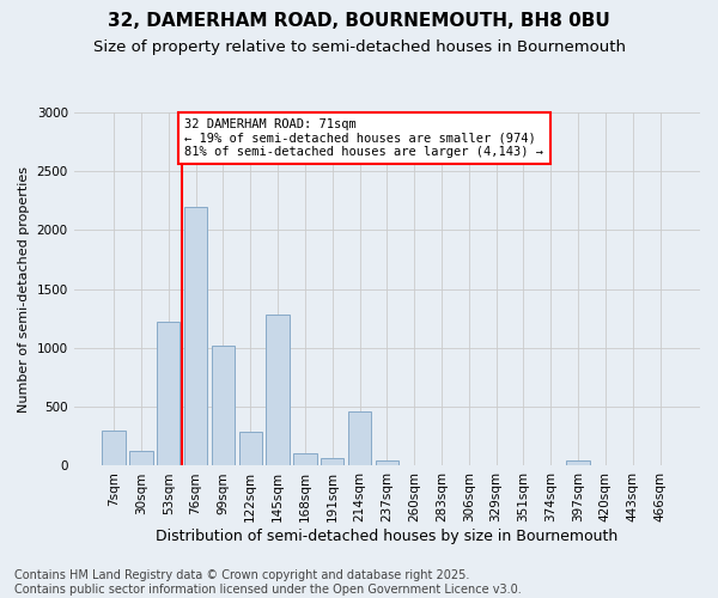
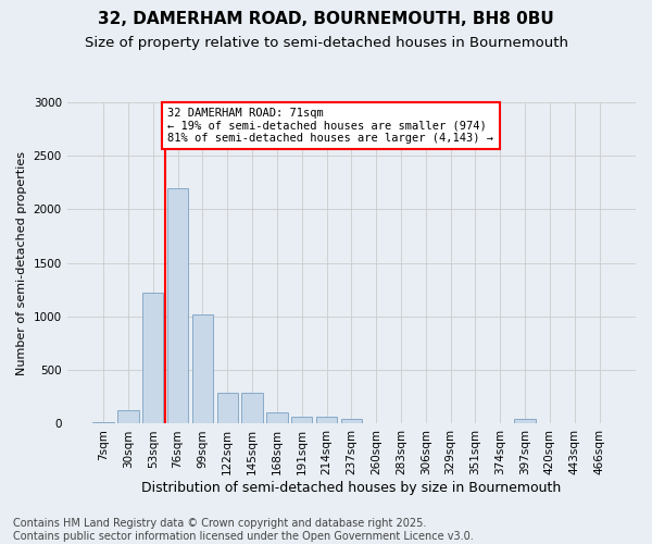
7sqm: 300 -> 10
145sqm: 1280 -> 290
214sqm: 460 -> 70
